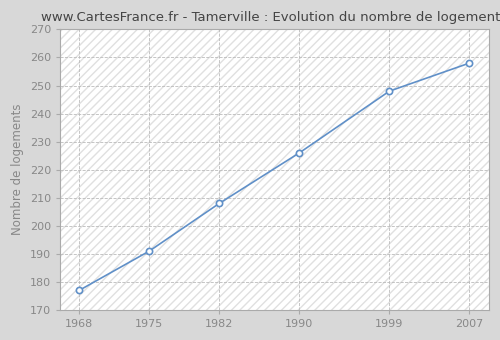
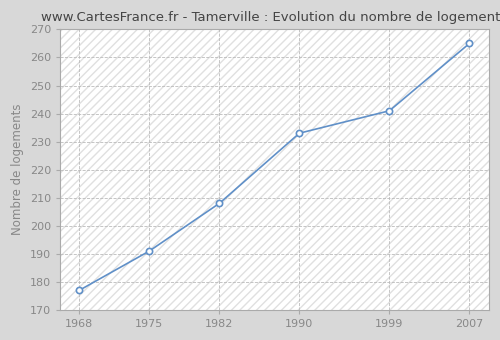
1990: 226 -> 233
1999: 248 -> 241
2007: 258 -> 265
